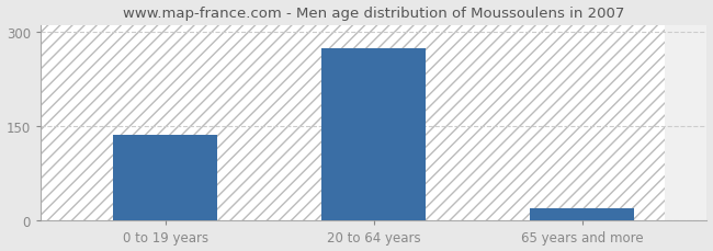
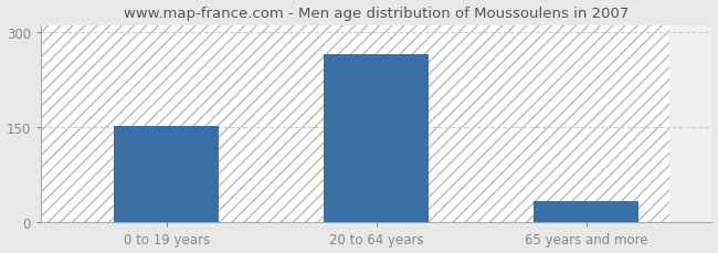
0 to 19 years: 136 -> 152
20 to 64 years: 274 -> 264
65 years and more: 20 -> 34
